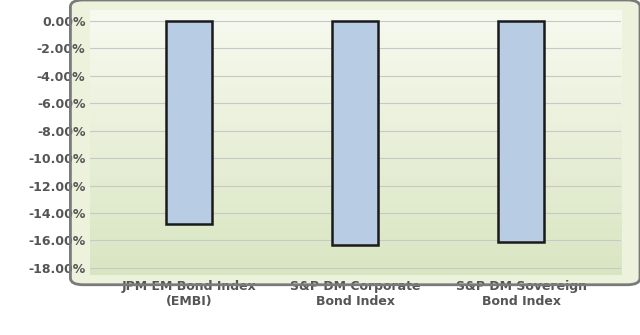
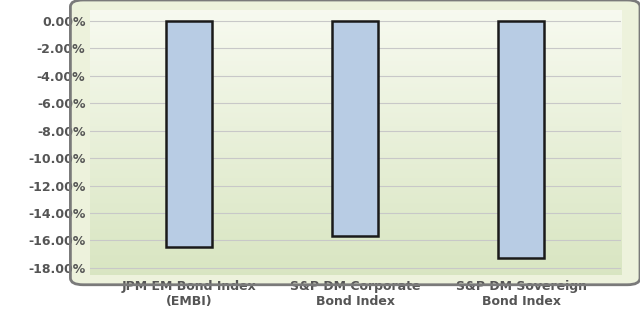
JPM EM Bond Index (EMBI): -14.8% -> -16.5%
S&P DM Corporate Bond Index: -16.3% -> -15.7%
S&P DM Sovereign Bond Index: -16.1% -> -17.3%
